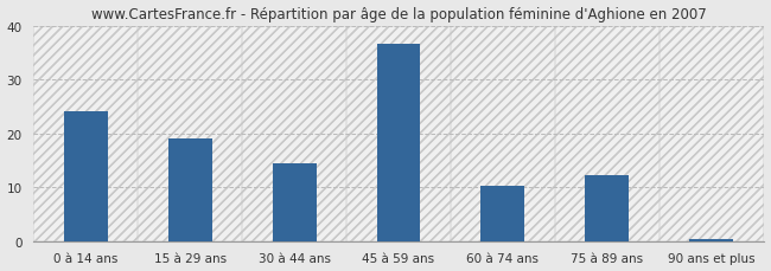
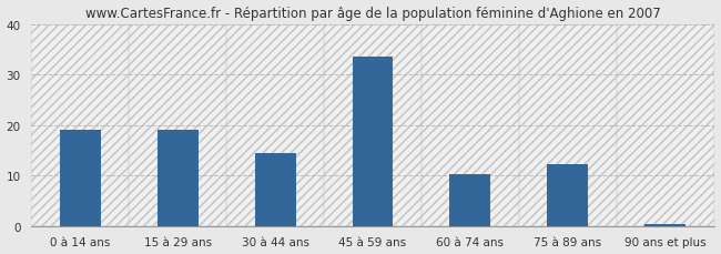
0 à 14 ans: 24.0 -> 19.0
45 à 59 ans: 36.5 -> 33.5
